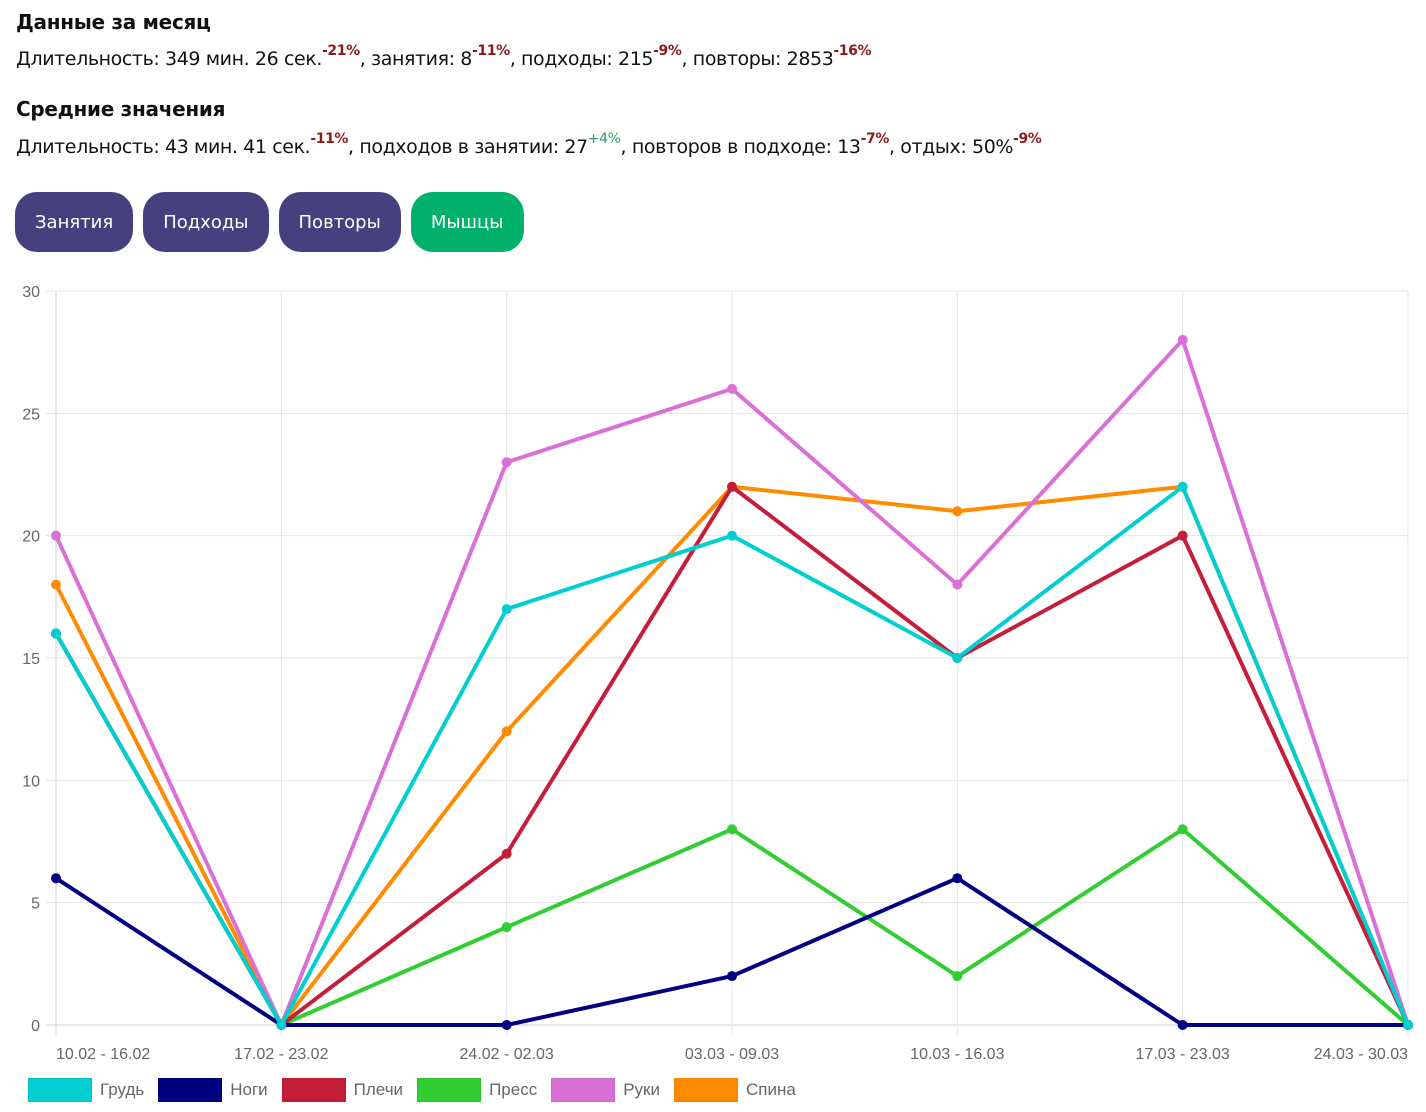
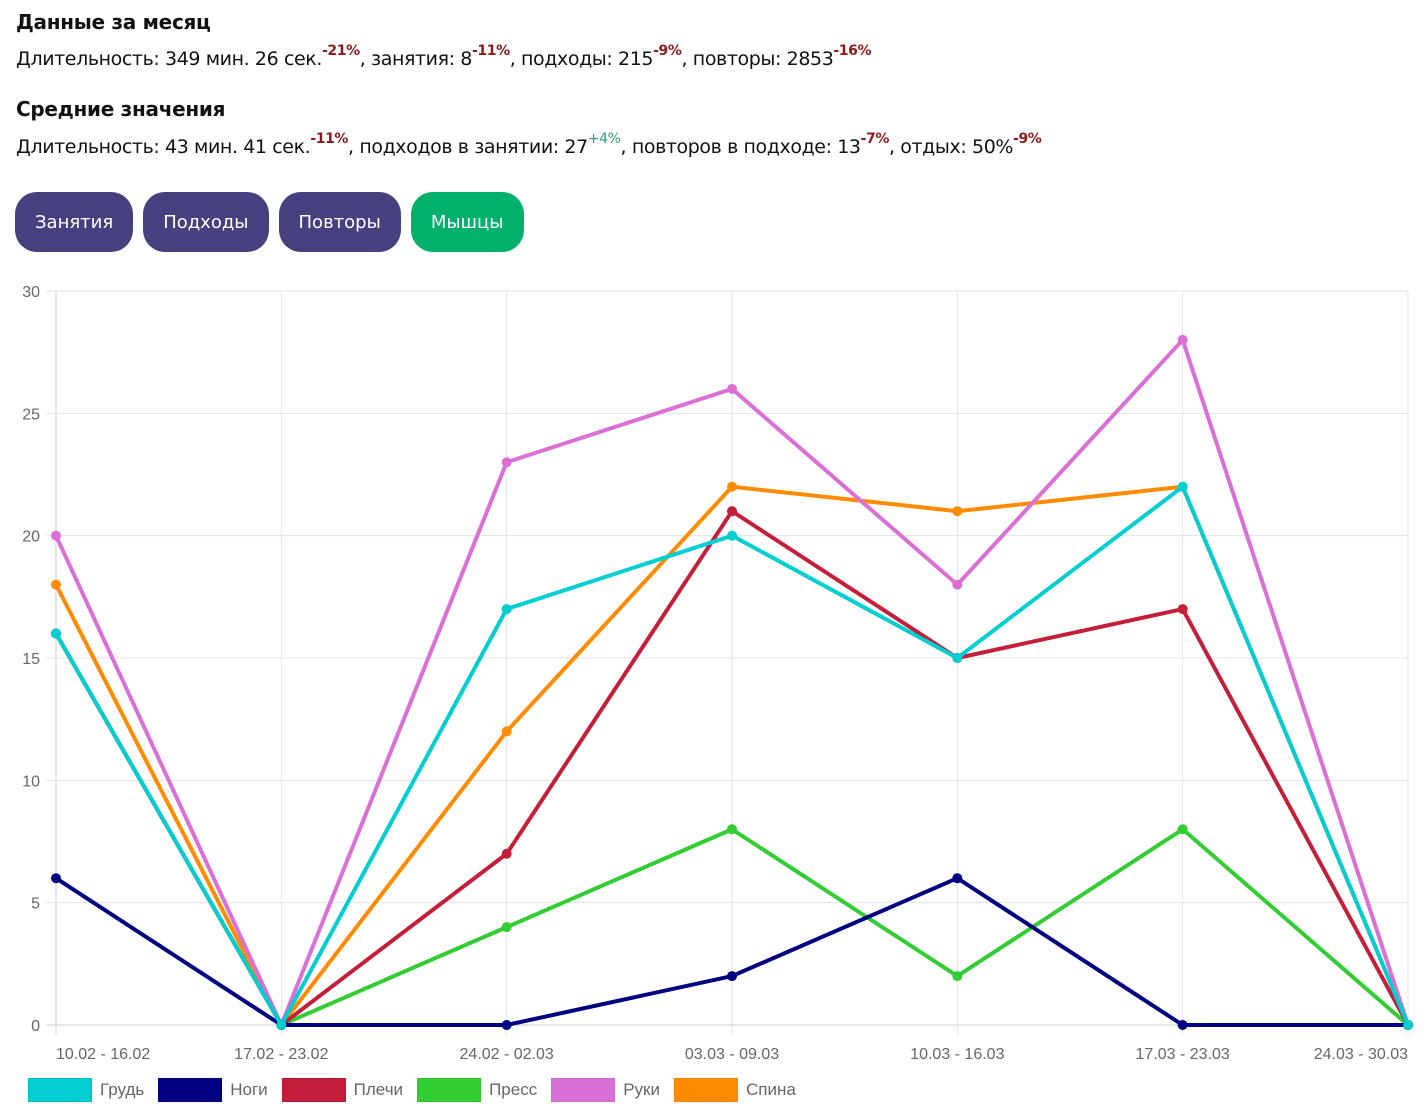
Плечи/03.03 - 09.03: 22 -> 21
Плечи/17.03 - 23.03: 20 -> 17
